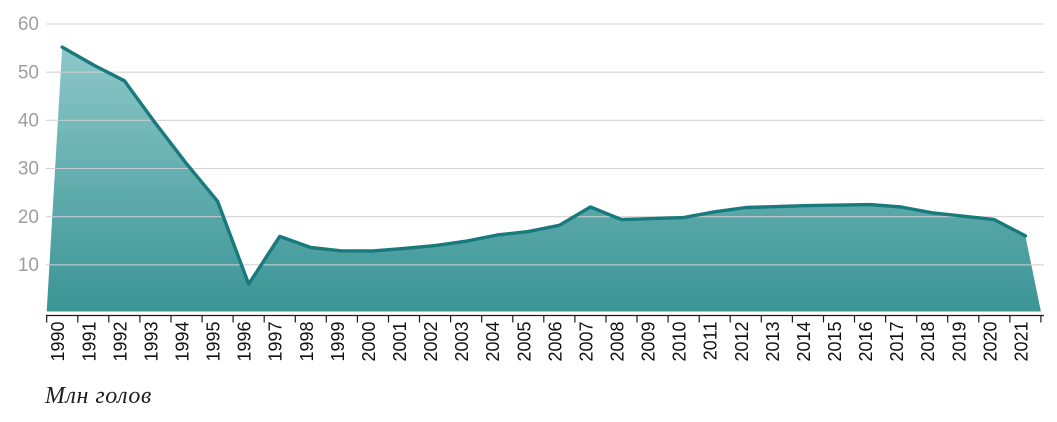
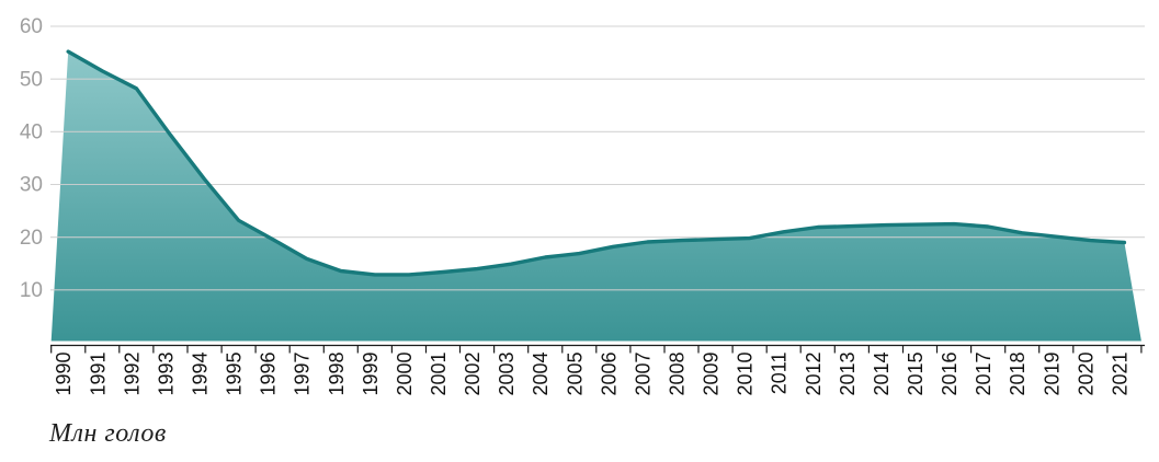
1996: 6 -> 20
2007: 22 -> 19
2021: 16 -> 19
